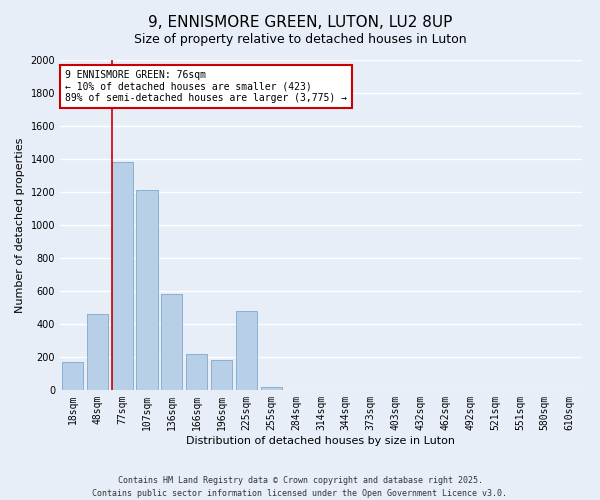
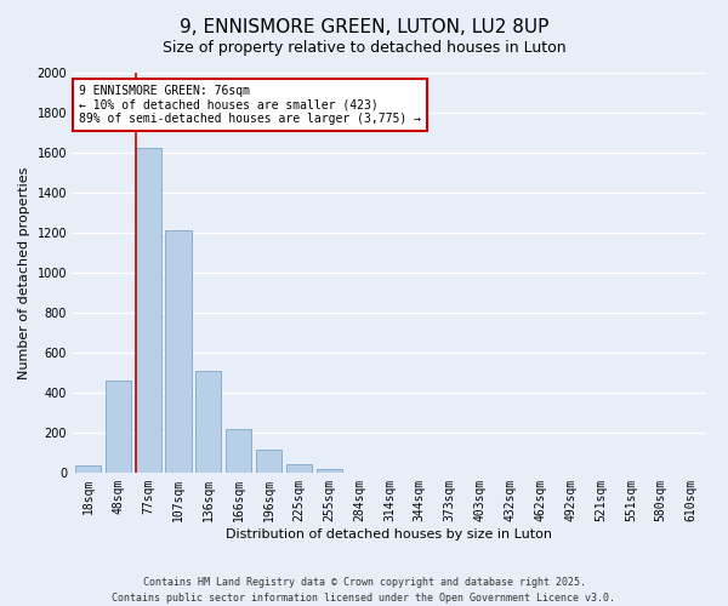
18sqm: 170 -> 40
77sqm: 1380 -> 1620
136sqm: 580 -> 510
196sqm: 180 -> 120
225sqm: 480 -> 40
